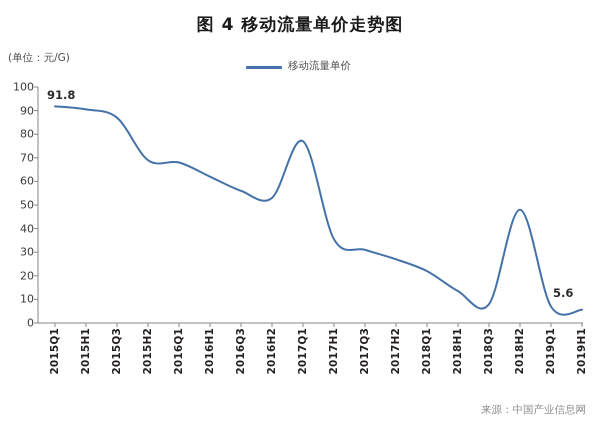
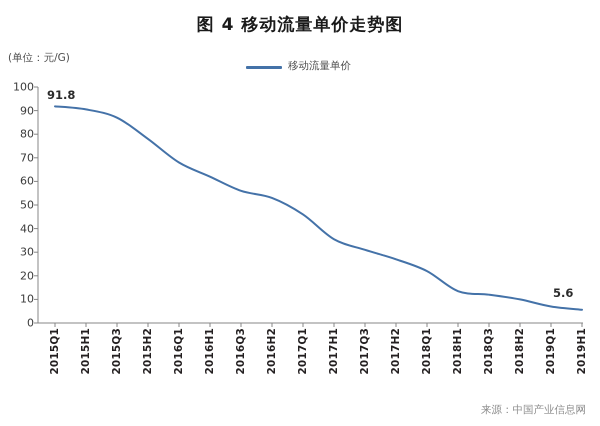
2015H2: 69 -> 78
2017Q1: 77 -> 46
2018Q3: 8 -> 12
2018H2: 48 -> 10
